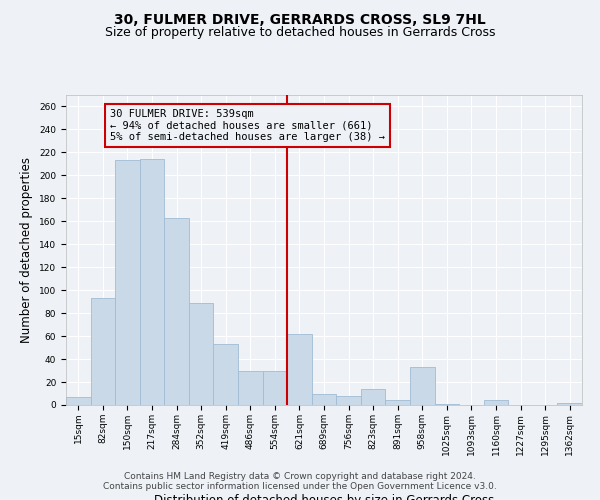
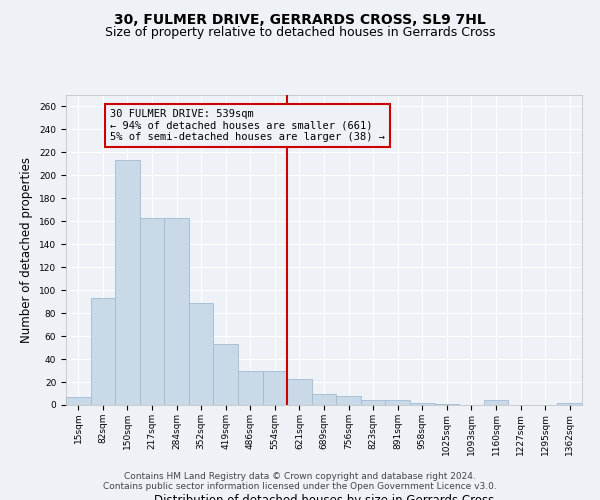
217sqm: 214 -> 163
621sqm: 62 -> 23
823sqm: 14 -> 4
958sqm: 33 -> 2
